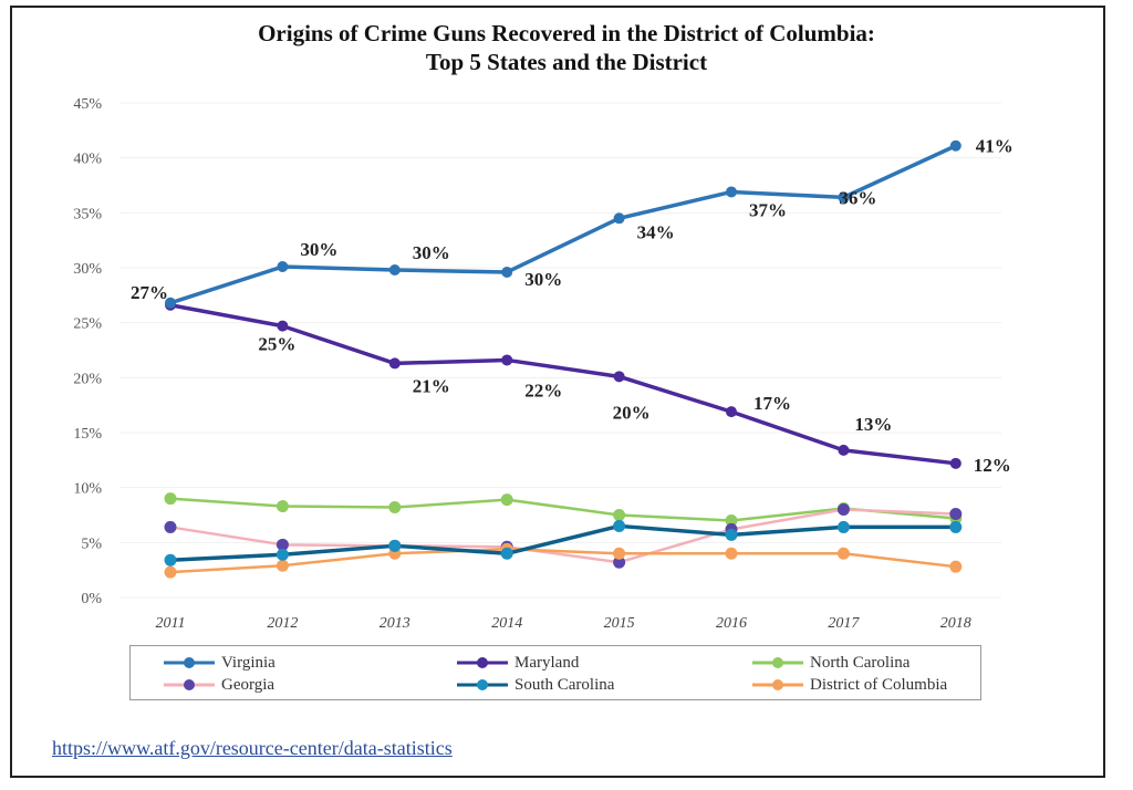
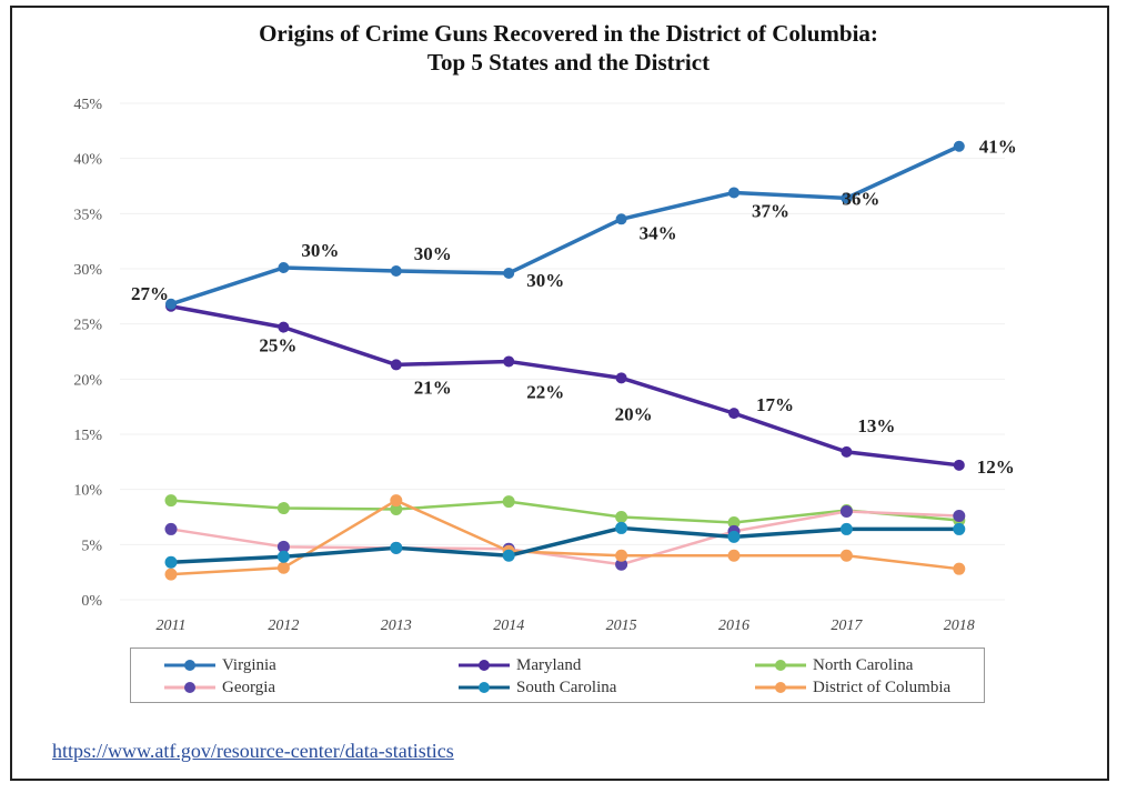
District of Columbia/2013: 4% -> 9%
